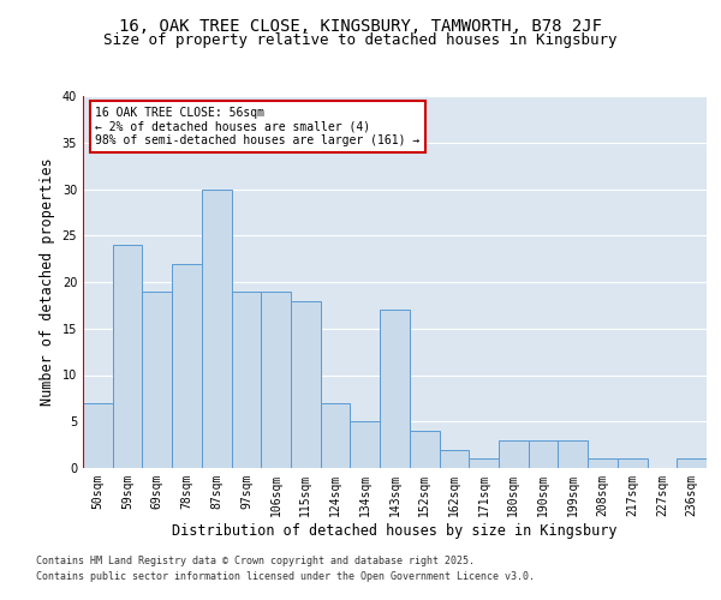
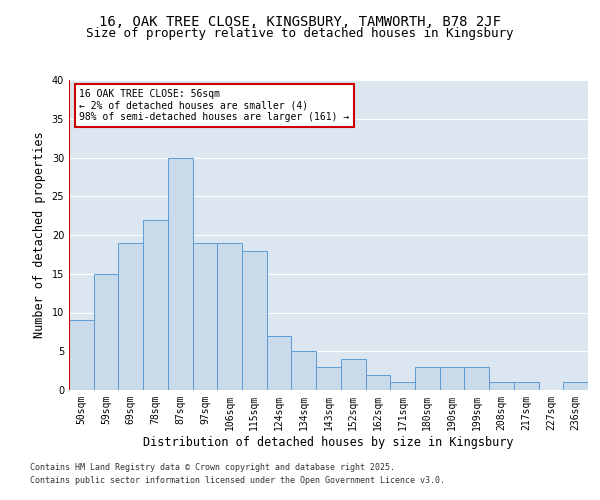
50sqm: 7 -> 9
59sqm: 24 -> 15
143sqm: 17 -> 3
